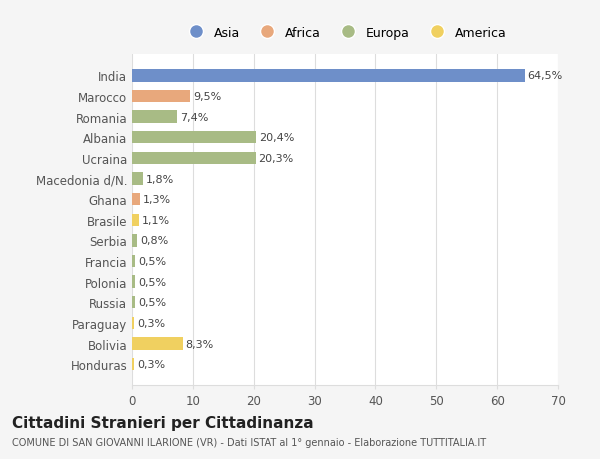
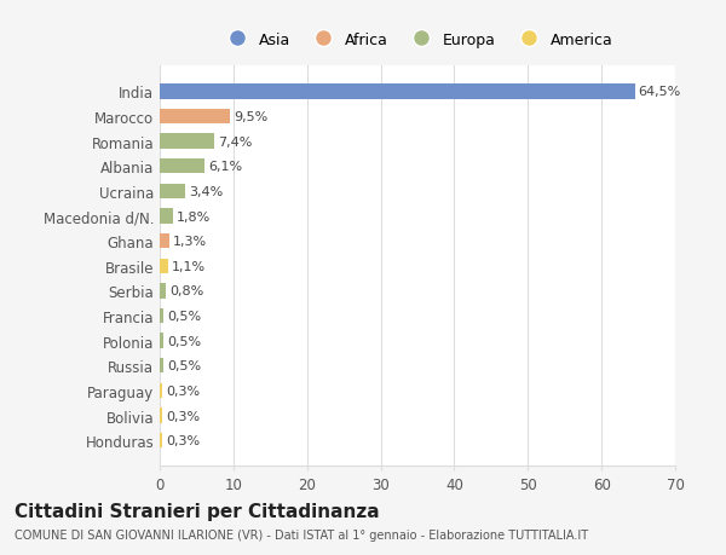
Albania: 20,4% -> 6,1%
Ucraina: 20,3% -> 3,4%
Bolivia: 8,3% -> 0,3%
